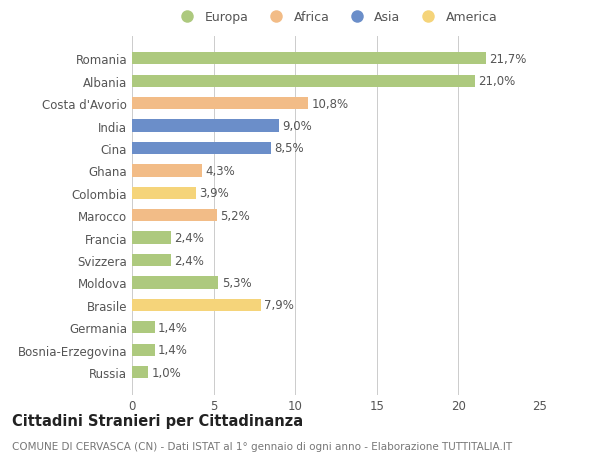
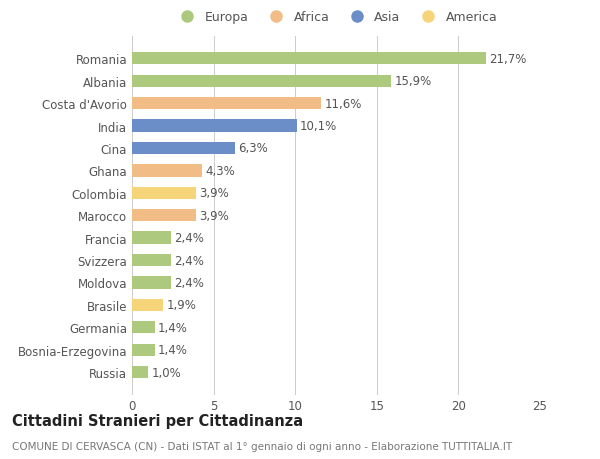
Albania: 21,0% -> 15,9%
Costa d'Avorio: 10,8% -> 11,6%
India: 9,0% -> 10,1%
Cina: 8,5% -> 6,3%
Marocco: 5,2% -> 3,9%
Moldova: 5,3% -> 2,4%
Brasile: 7,9% -> 1,9%
